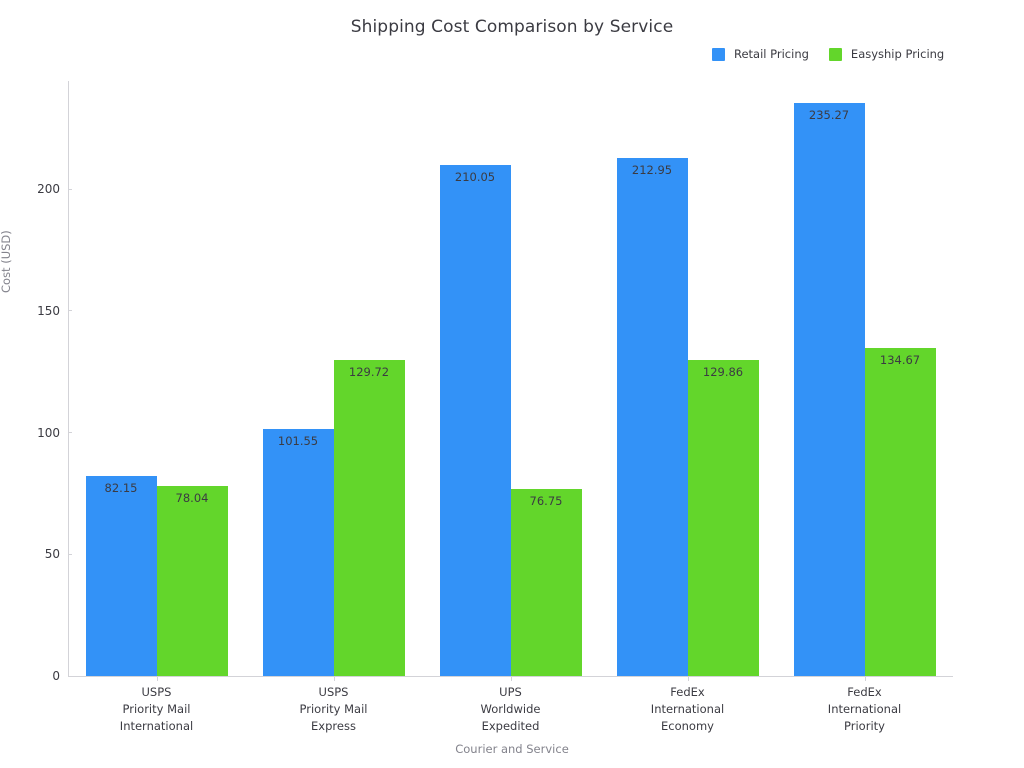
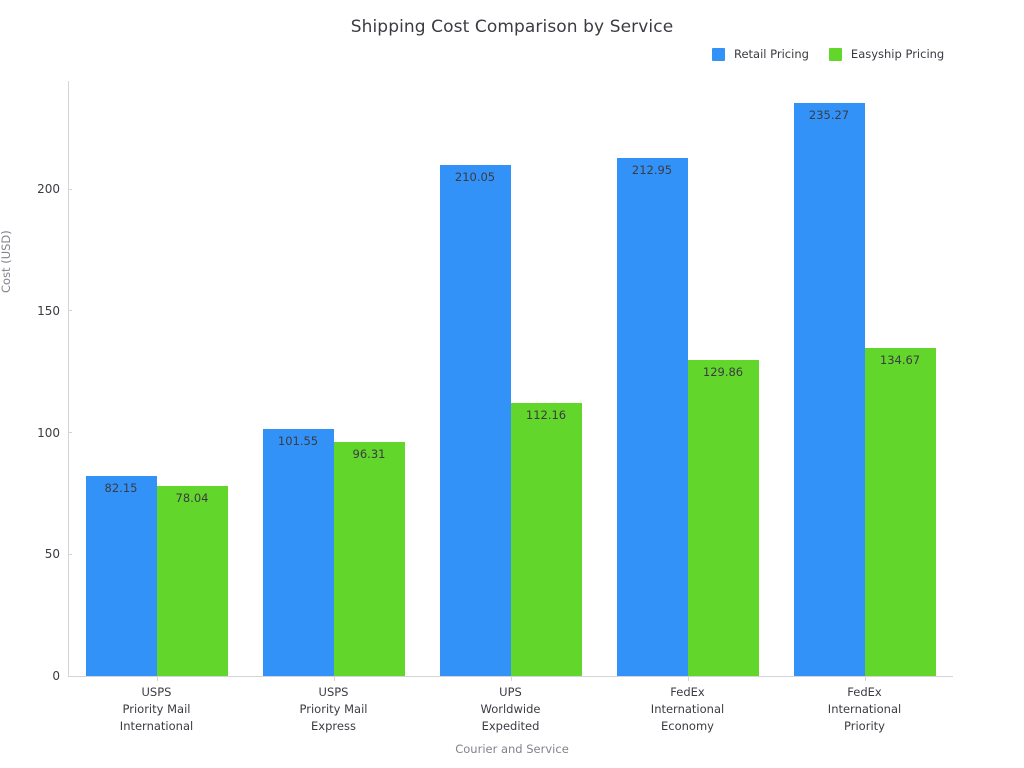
Easyship Pricing/USPS Priority Mail Express: 129.72 -> 96.31
Easyship Pricing/UPS Worldwide Expedited: 76.75 -> 112.16
